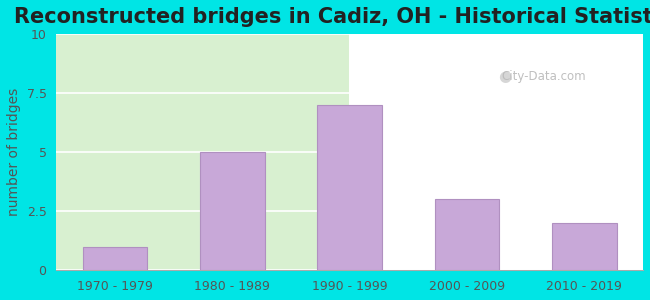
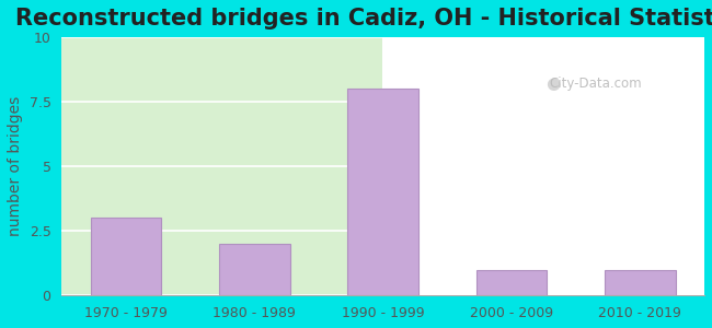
1970 - 1979: 1 -> 3
1980 - 1989: 5 -> 2
1990 - 1999: 7 -> 8
2000 - 2009: 3 -> 1
2010 - 2019: 2 -> 1
